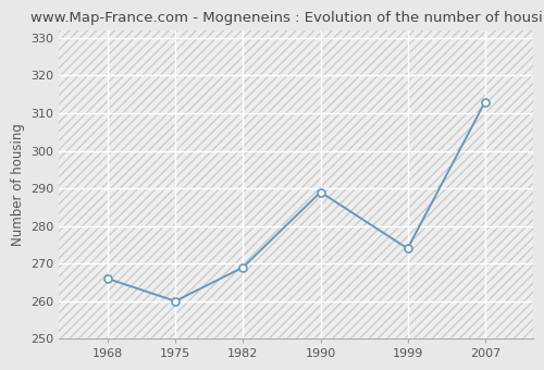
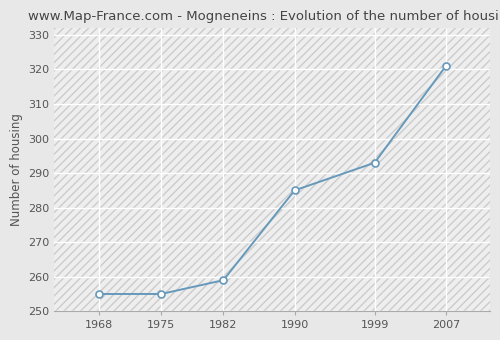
1968: 266 -> 255
1975: 260 -> 255
1982: 269 -> 259
1990: 289 -> 285
1999: 274 -> 293
2007: 313 -> 321
